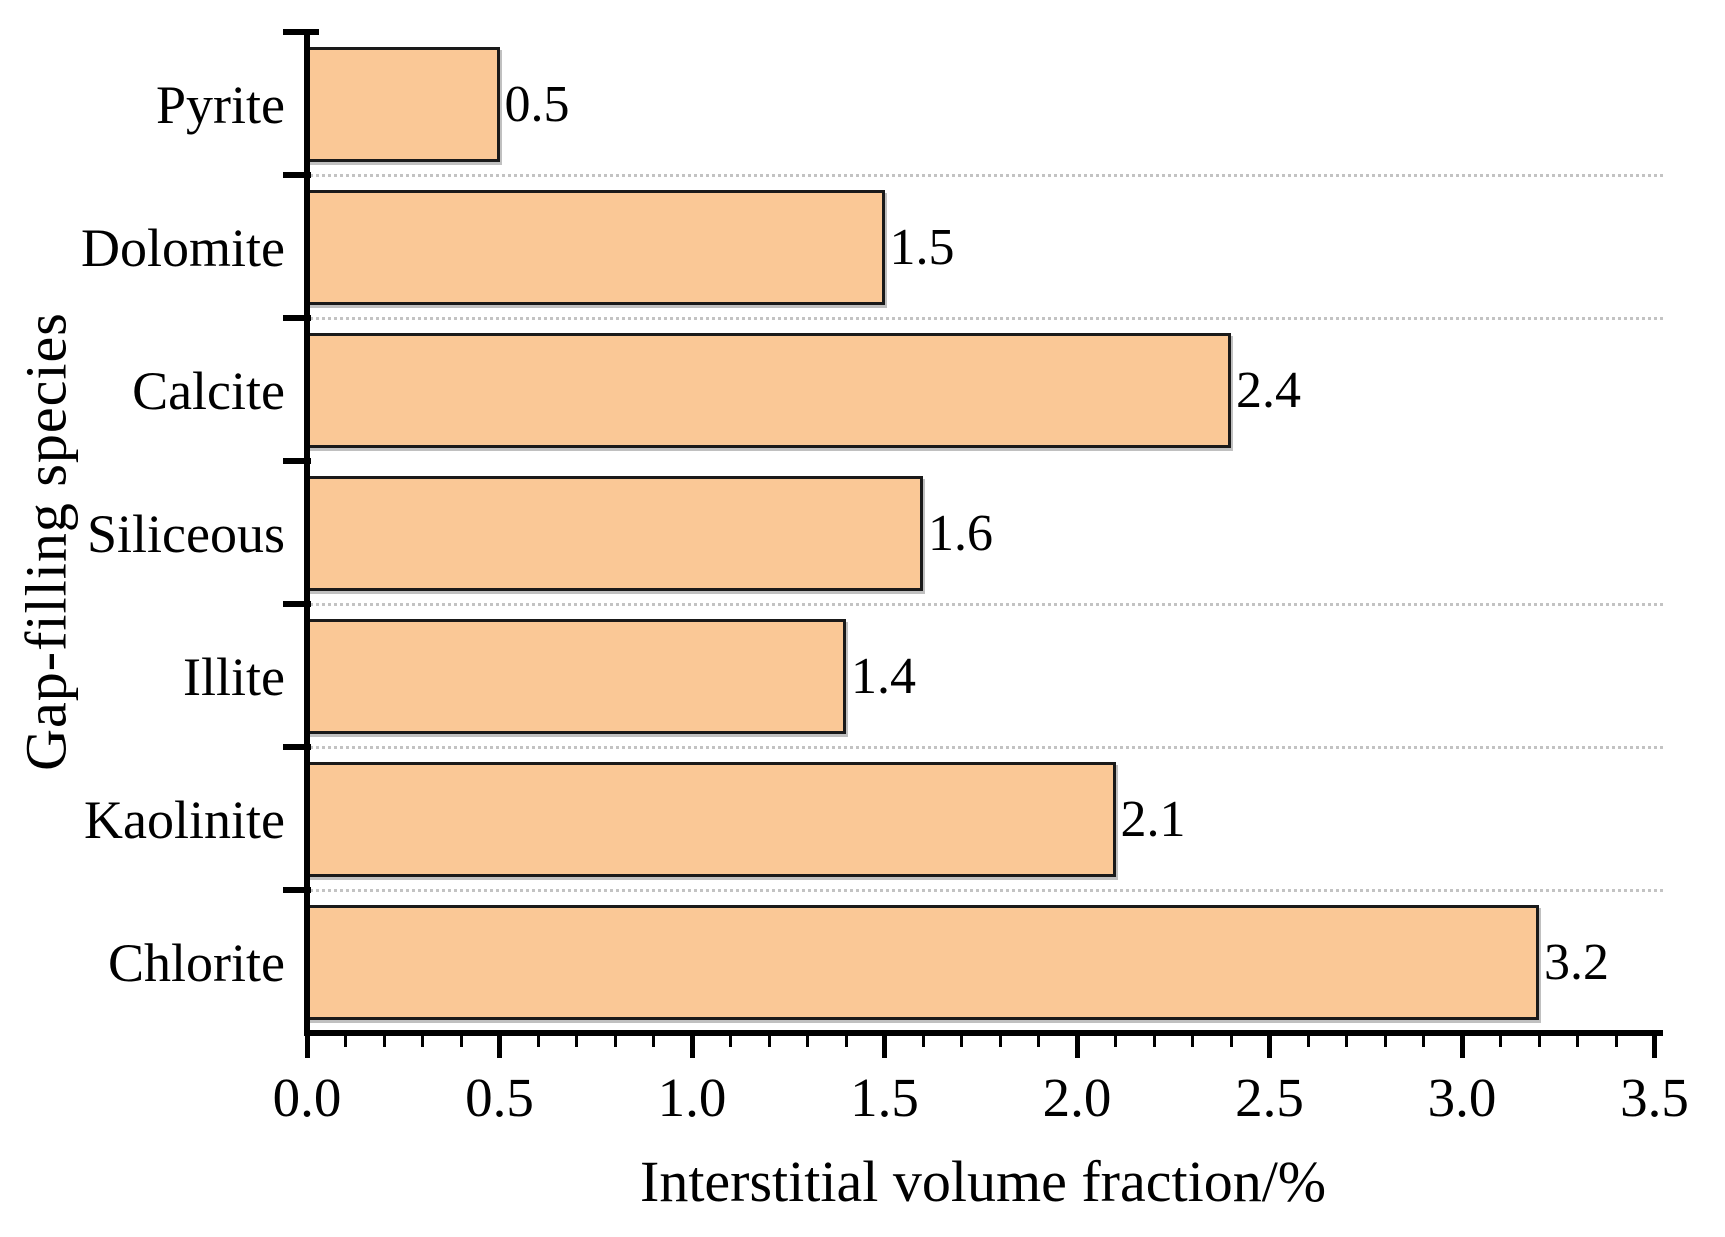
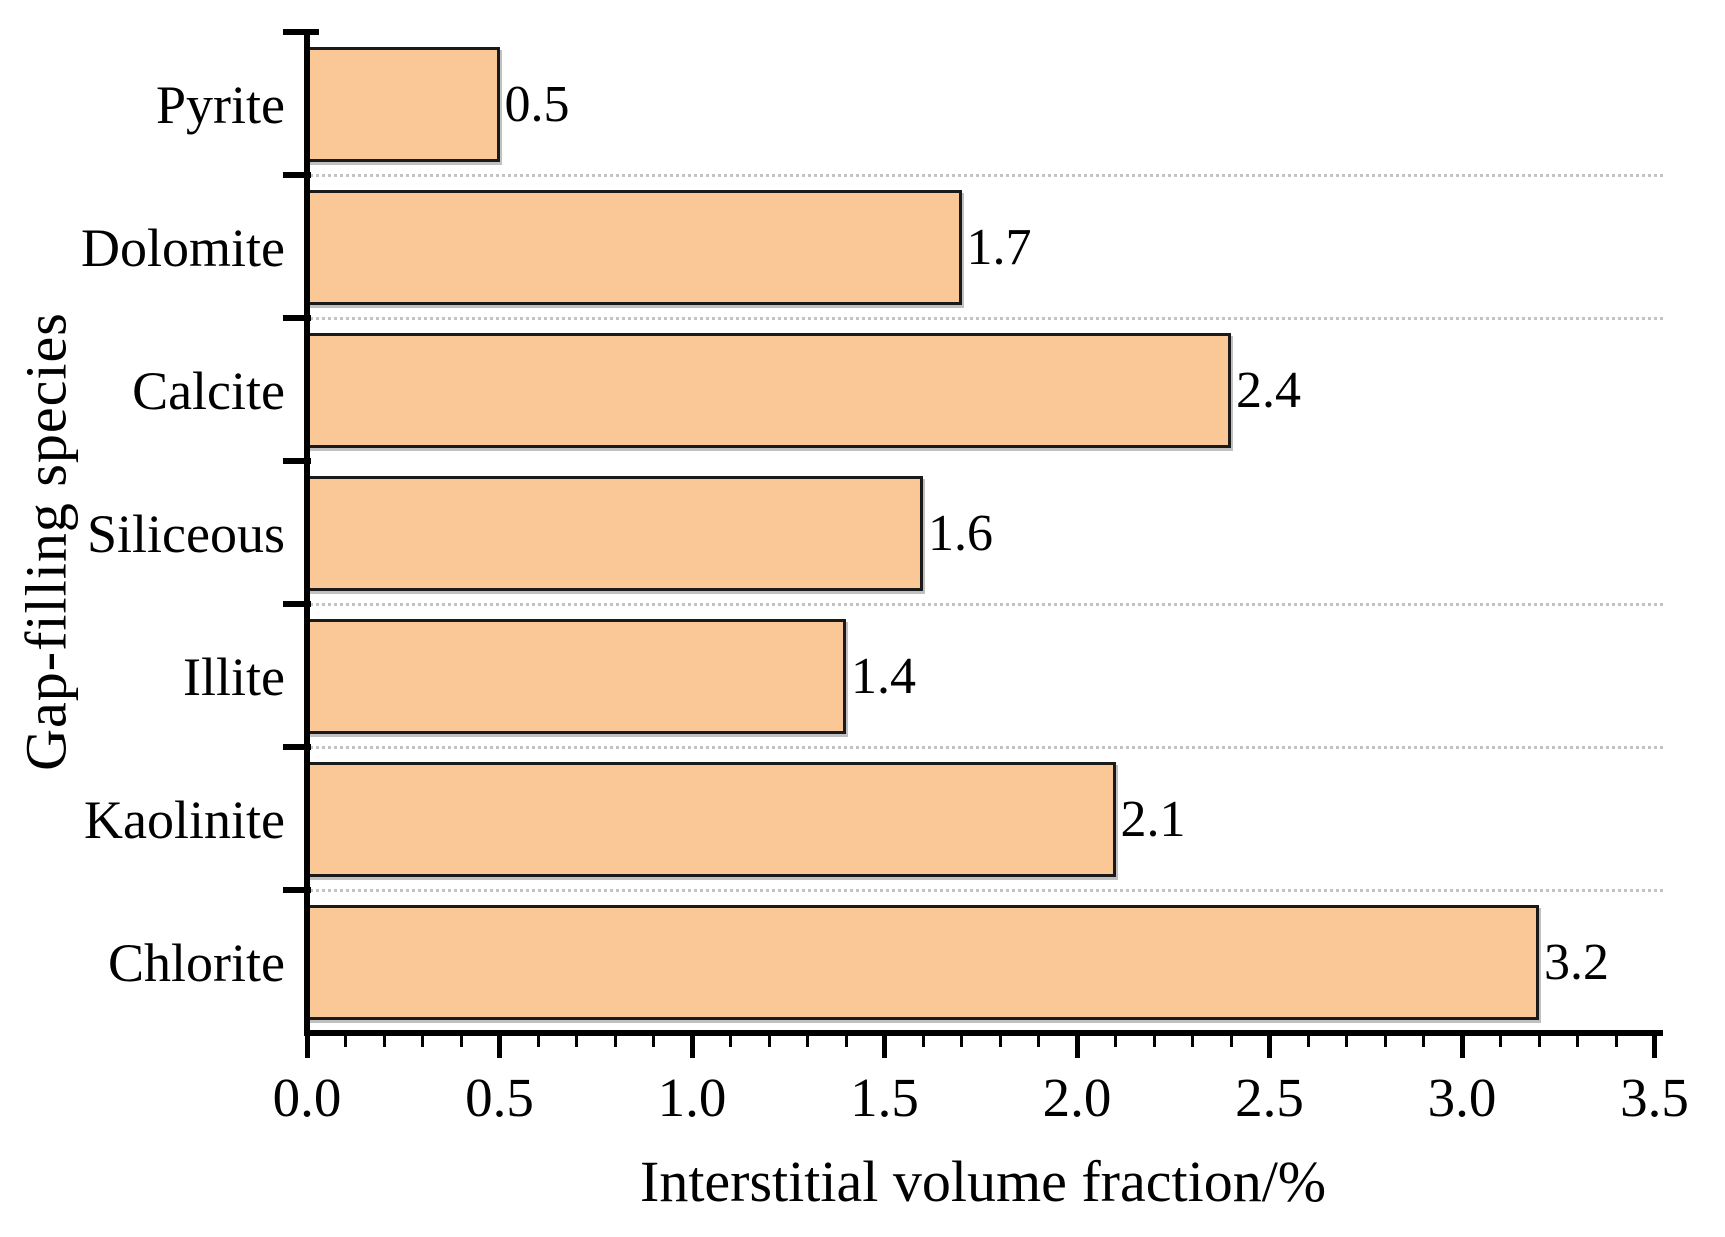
Dolomite: 1.5 -> 1.7
